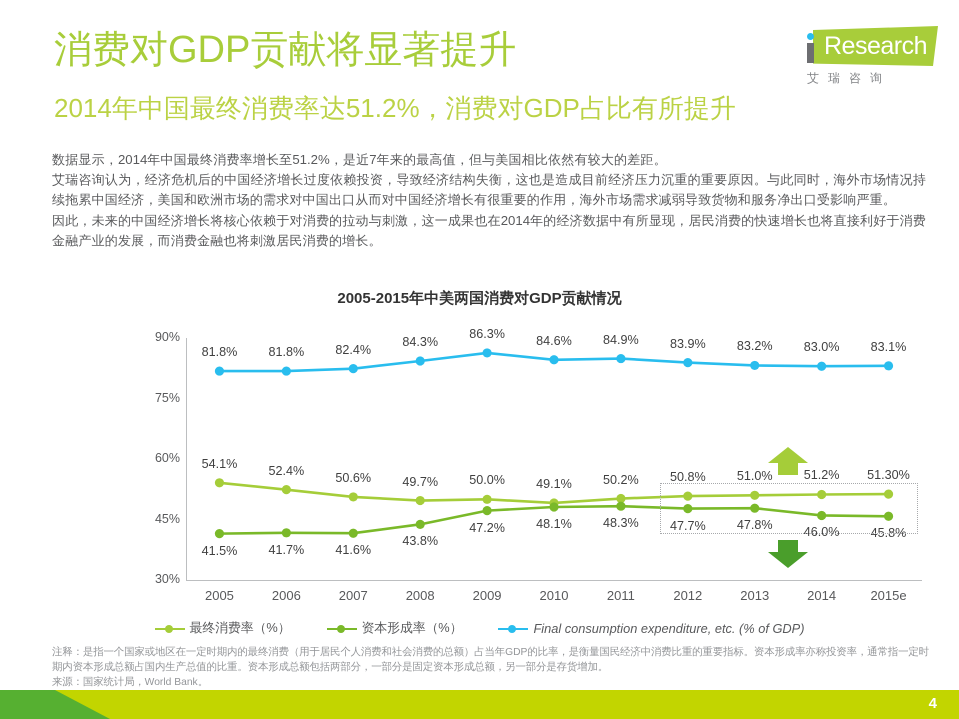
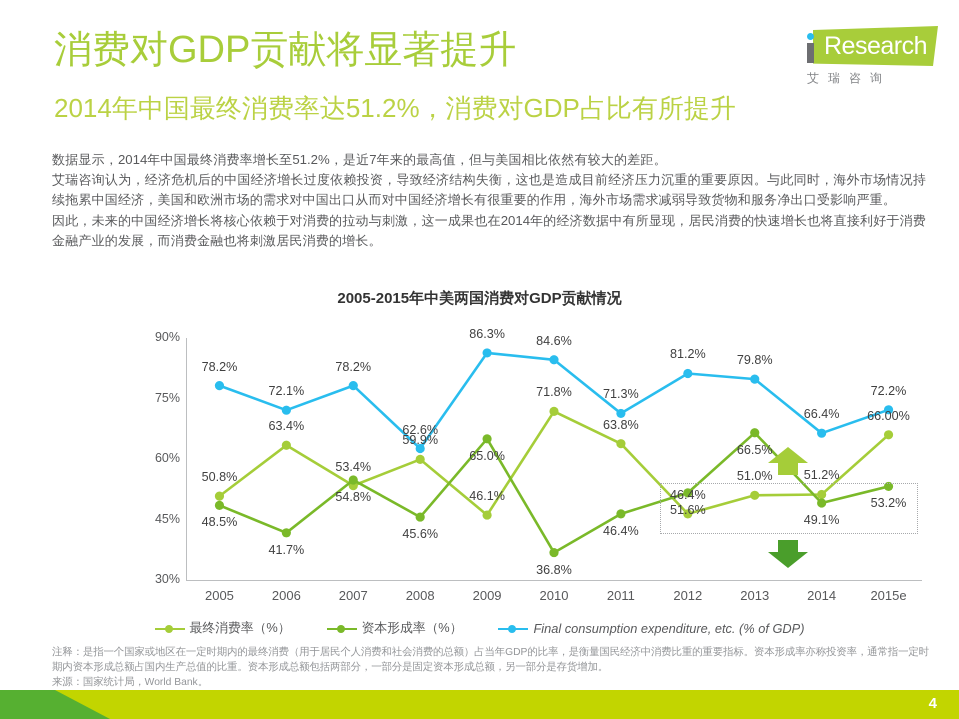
最终消费率（%）/2005: 54.1% -> 50.8%
资本形成率（%）/2005: 41.5% -> 48.5%
Final consumption expenditure, etc. (% of GDP)/2005: 81.8% -> 78.2%
最终消费率（%）/2006: 52.4% -> 63.4%
Final consumption expenditure, etc. (% of GDP)/2006: 81.8% -> 72.1%
最终消费率（%）/2007: 50.6% -> 53.4%
资本形成率（%）/2007: 41.6% -> 54.8%
Final consumption expenditure, etc. (% of GDP)/2007: 82.4% -> 78.2%
最终消费率（%）/2008: 49.7% -> 59.9%
资本形成率（%）/2008: 43.8% -> 45.6%
Final consumption expenditure, etc. (% of GDP)/2008: 84.3% -> 62.6%
最终消费率（%）/2009: 50.0% -> 46.1%
资本形成率（%）/2009: 47.2% -> 65.0%
最终消费率（%）/2010: 49.1% -> 71.8%
资本形成率（%）/2010: 48.1% -> 36.8%
最终消费率（%）/2011: 50.2% -> 63.8%
资本形成率（%）/2011: 48.3% -> 46.4%
Final consumption expenditure, etc. (% of GDP)/2011: 84.9% -> 71.3%
最终消费率（%）/2012: 50.8% -> 46.4%
资本形成率（%）/2012: 47.7% -> 51.6%
Final consumption expenditure, etc. (% of GDP)/2012: 83.9% -> 81.2%
资本形成率（%）/2013: 47.8% -> 66.5%
Final consumption expenditure, etc. (% of GDP)/2013: 83.2% -> 79.8%
资本形成率（%）/2014: 46.0% -> 49.1%
Final consumption expenditure, etc. (% of GDP)/2014: 83.0% -> 66.4%
最终消费率（%）/2015e: 51.30% -> 66.00%
资本形成率（%）/2015e: 45.8% -> 53.2%
Final consumption expenditure, etc. (% of GDP)/2015e: 83.1% -> 72.2%
